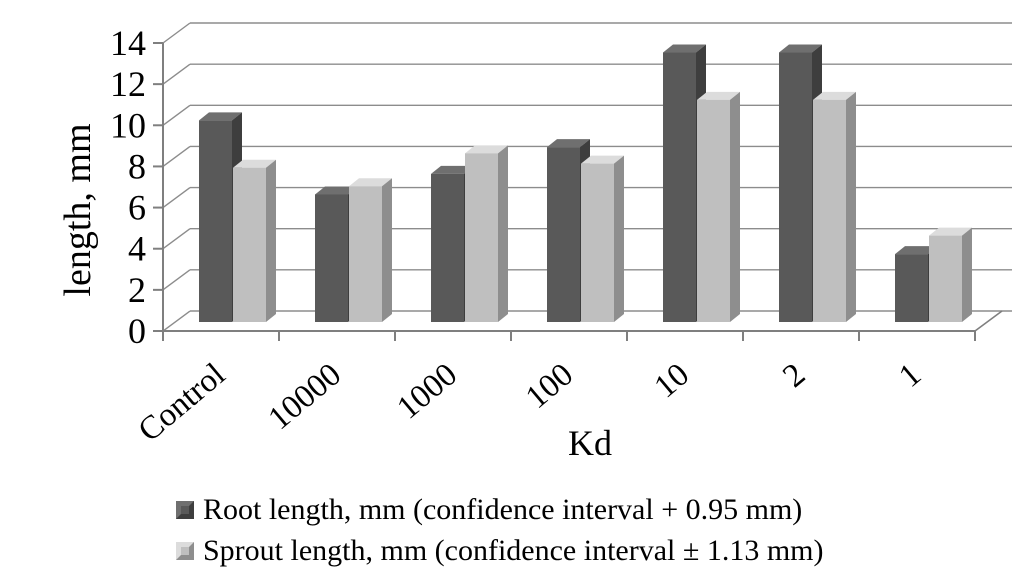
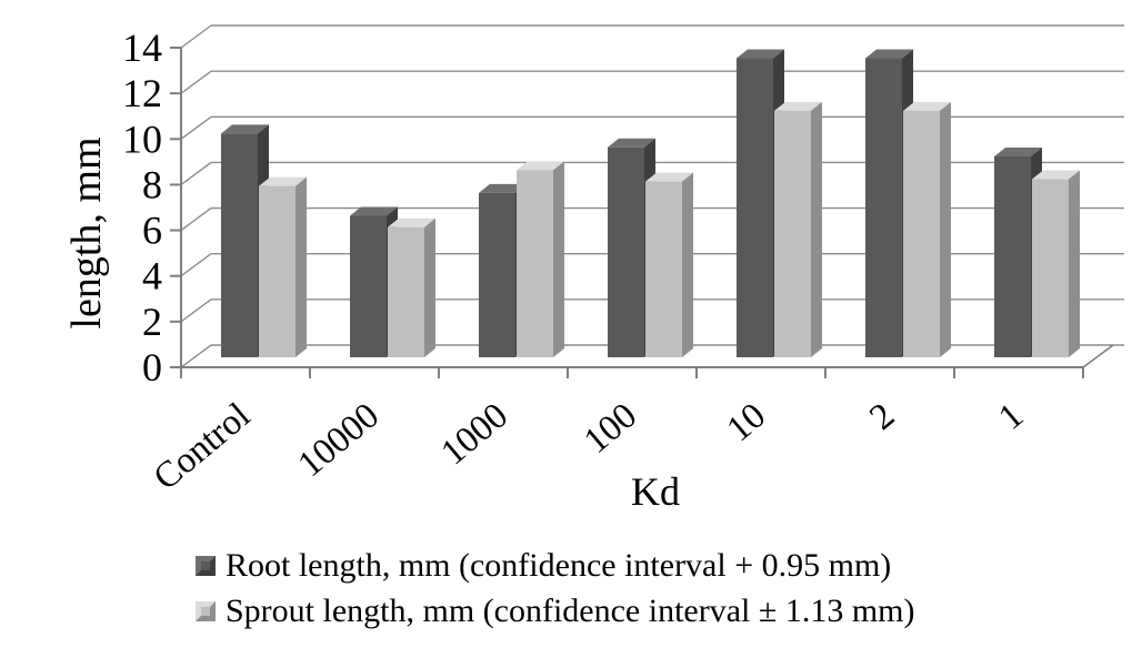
Sprout length, mm (confidence interval ± 1.13 mm)/10000: 6.6 -> 5.7
Root length, mm (confidence interval + 0.95 mm)/100: 8.5 -> 9.2
Root length, mm (confidence interval + 0.95 mm)/1: 3.3 -> 8.8
Sprout length, mm (confidence interval ± 1.13 mm)/1: 4.2 -> 7.8
